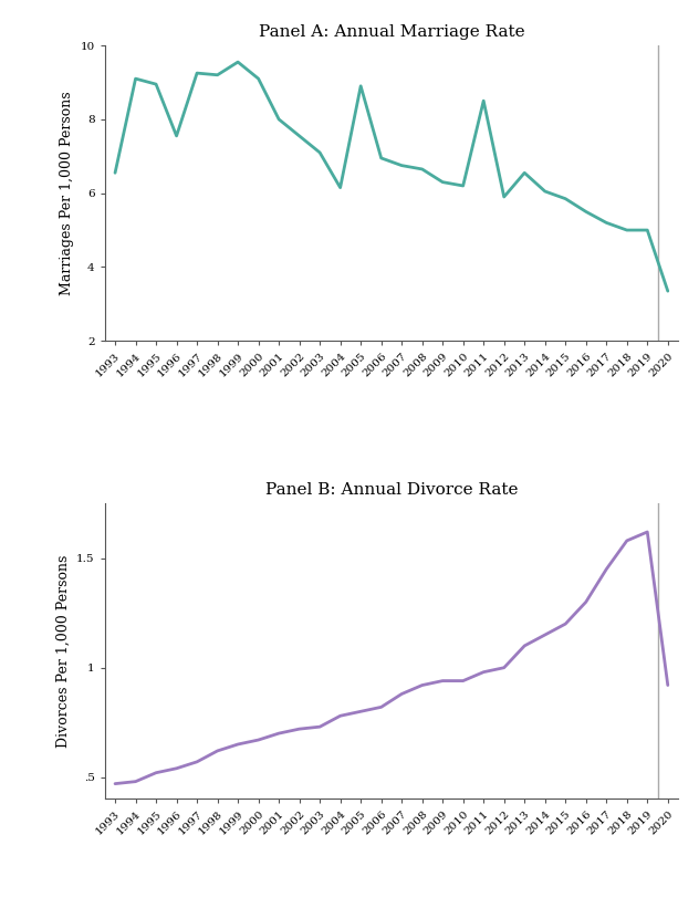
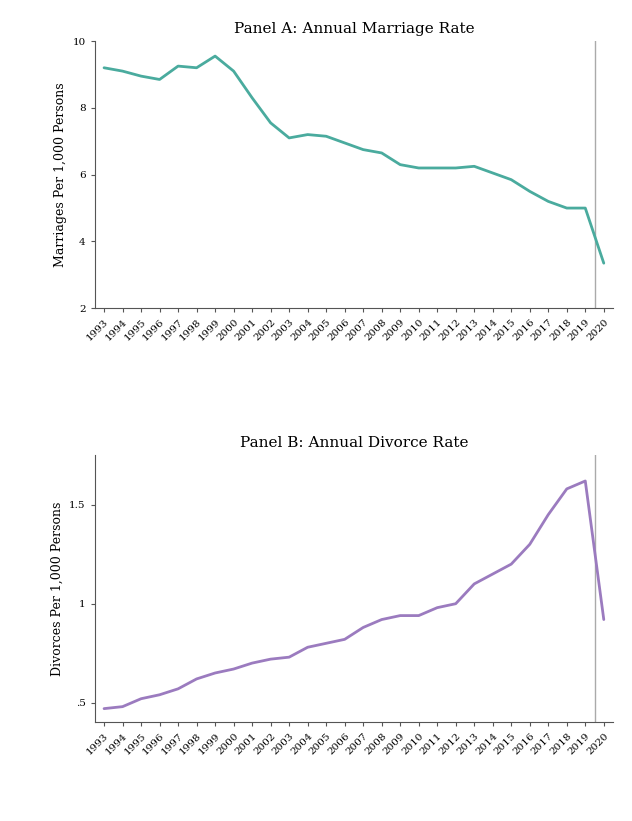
Panel A: Annual Marriage Rate/1993: 6.55 -> 9.20
Panel A: Annual Marriage Rate/1996: 7.55 -> 8.85
Panel A: Annual Marriage Rate/2001: 8.00 -> 8.30
Panel A: Annual Marriage Rate/2004: 6.15 -> 7.20
Panel A: Annual Marriage Rate/2005: 8.90 -> 7.15
Panel A: Annual Marriage Rate/2011: 8.50 -> 6.20
Panel A: Annual Marriage Rate/2012: 5.90 -> 6.20
Panel A: Annual Marriage Rate/2013: 6.55 -> 6.25
